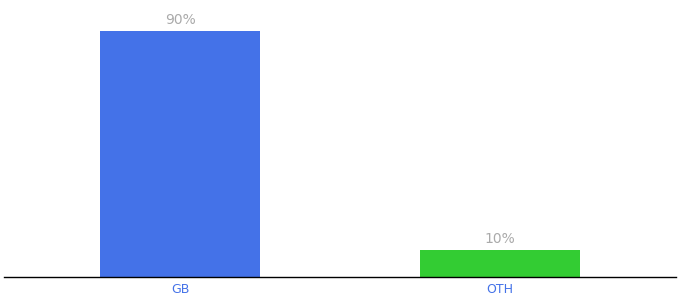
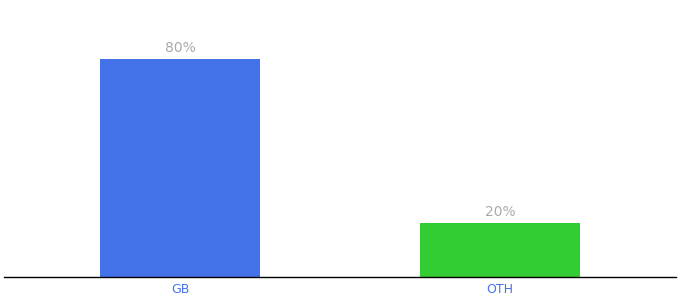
GB: 90% -> 80%
OTH: 10% -> 20%
